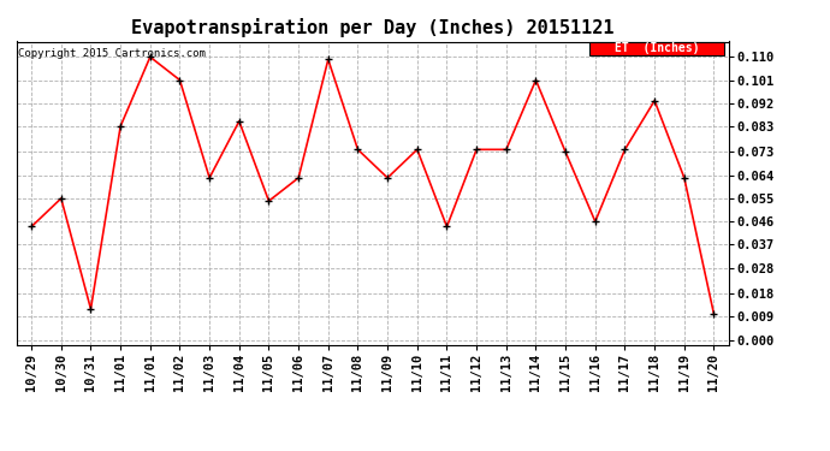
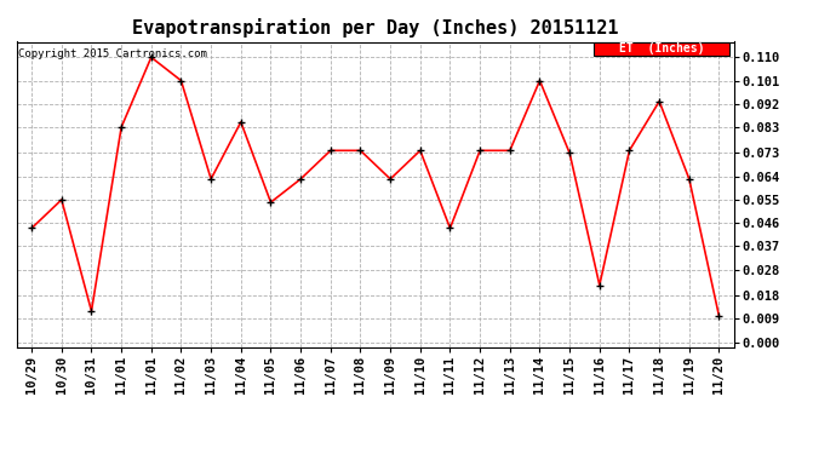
11/07: 0.109 -> 0.074
11/16: 0.046 -> 0.022
